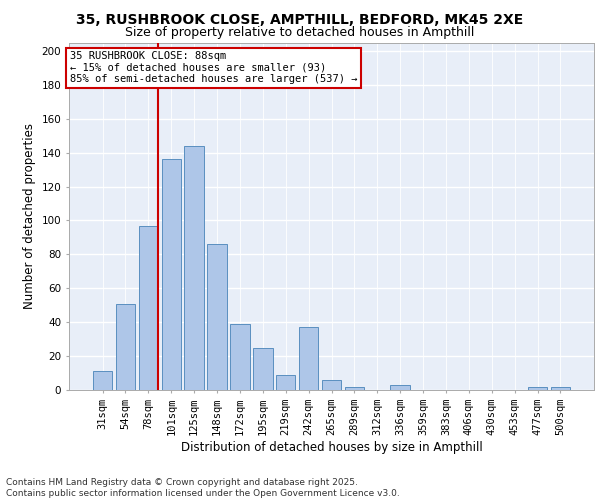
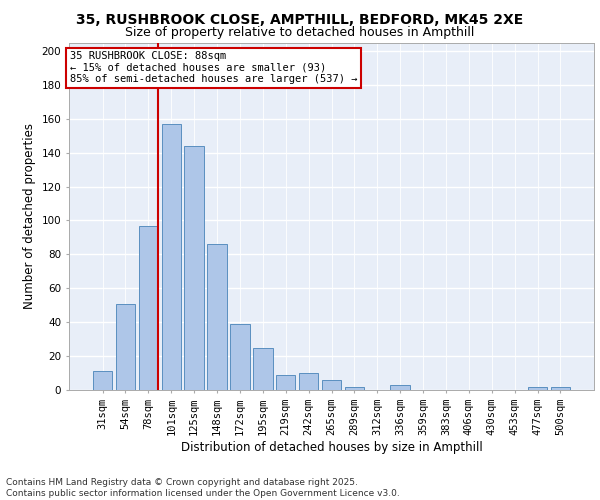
101sqm: 136 -> 157
242sqm: 37 -> 10
